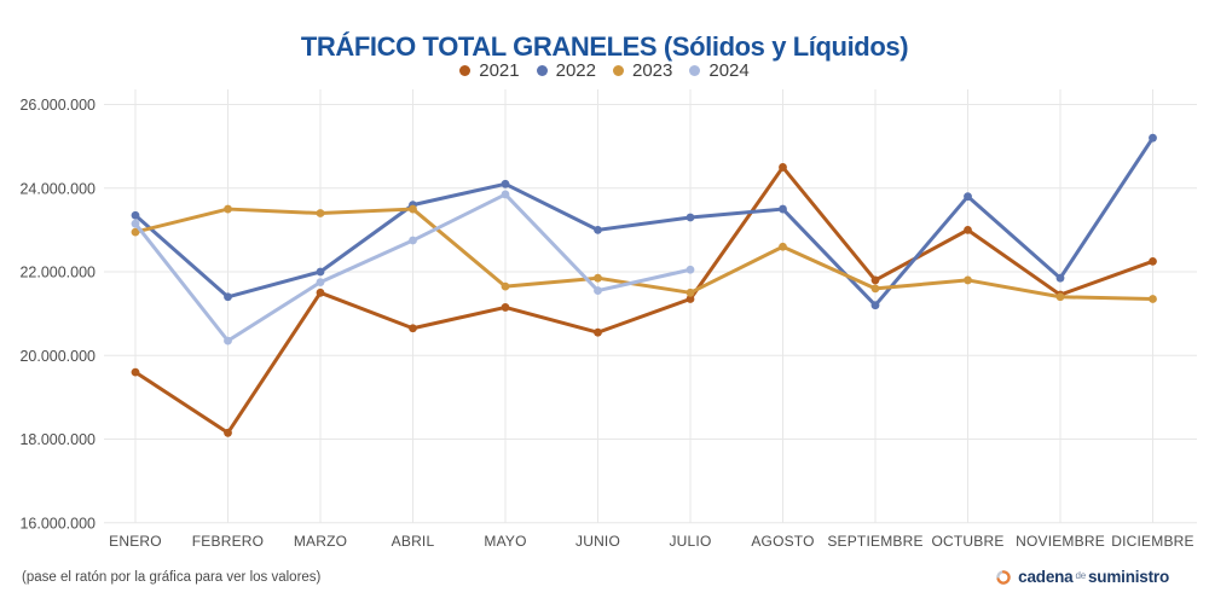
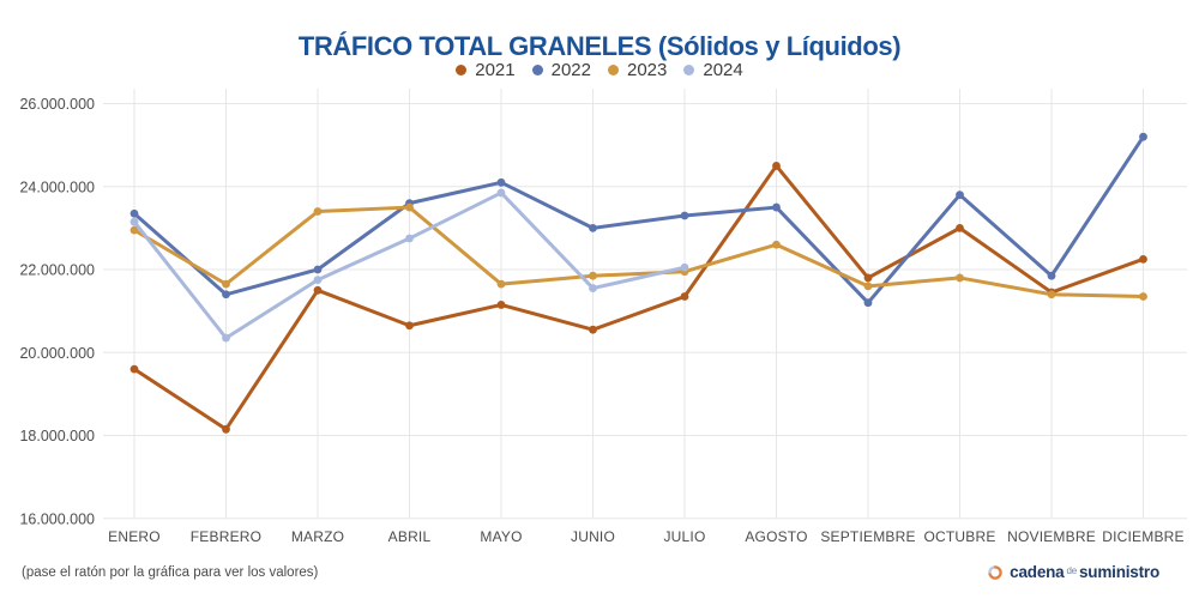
2023/FEBRERO: 23500000 -> 21600000
2023/JULIO: 21500000 -> 22000000
